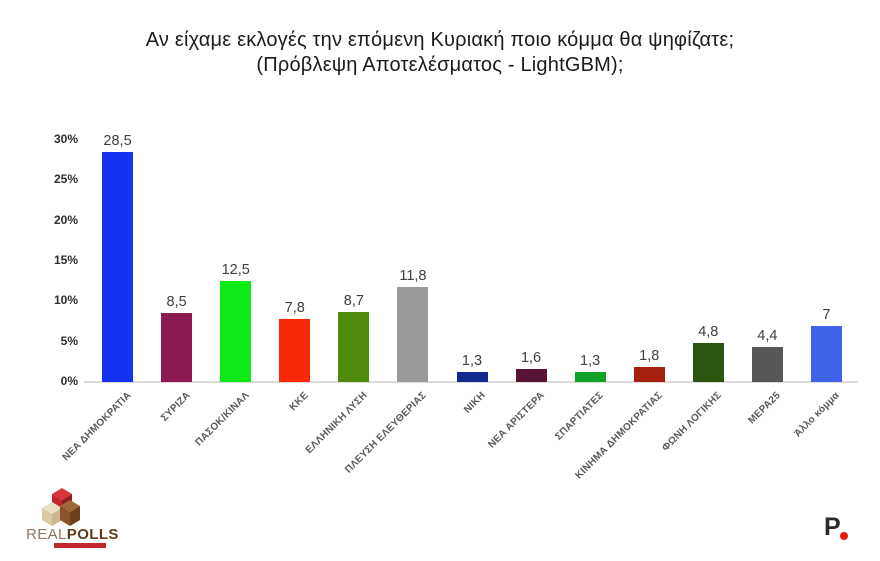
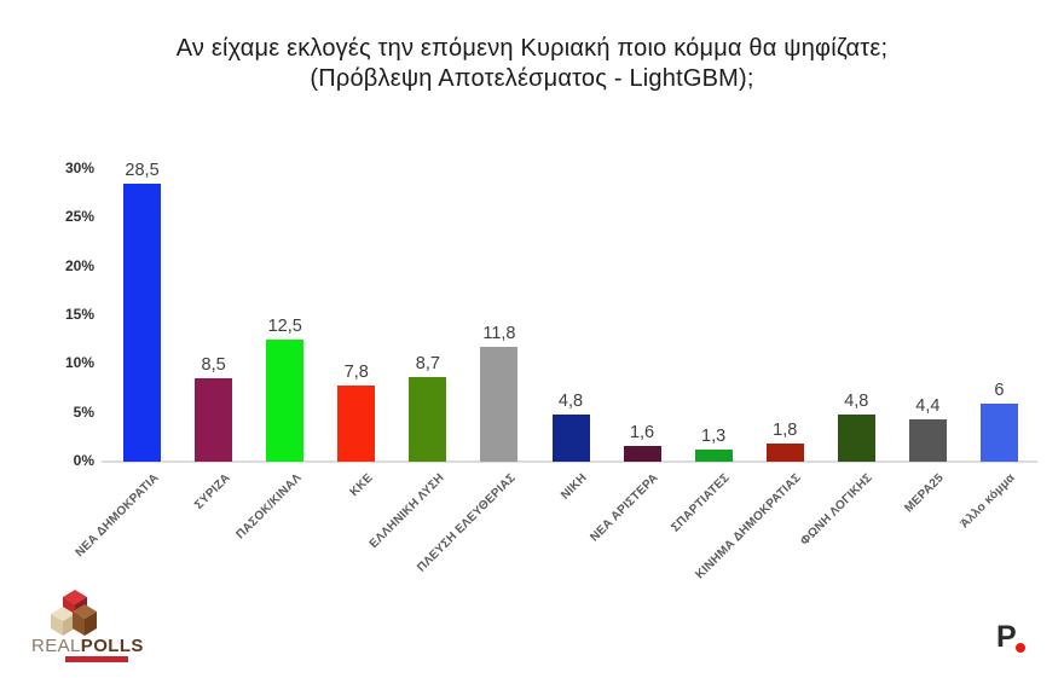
ΝΙΚΗ: 1,3 -> 4,8
Άλλο κόμμα: 7 -> 6
